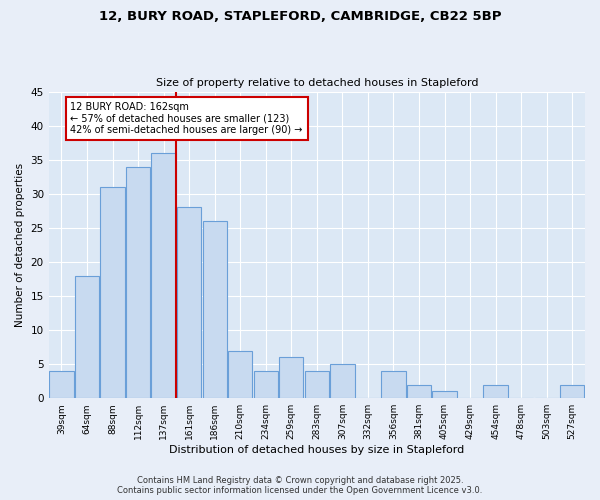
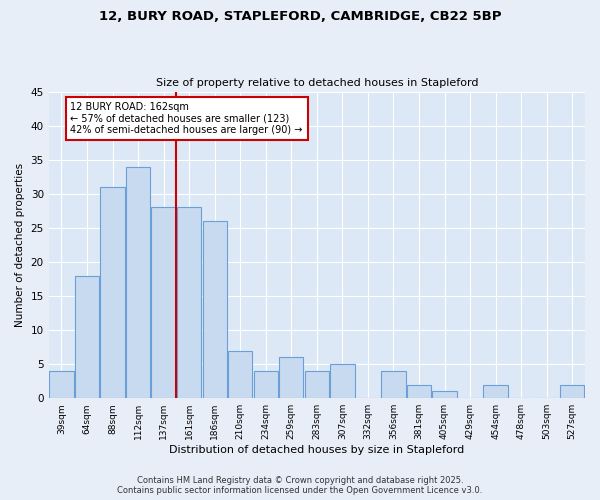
137sqm: 36 -> 28
